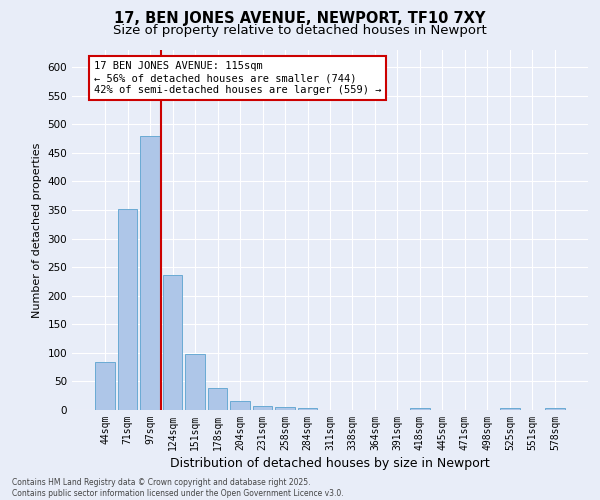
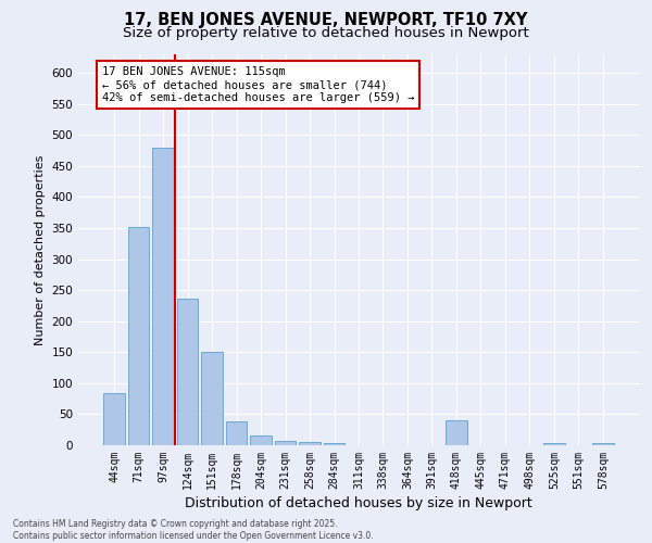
151sqm: 98 -> 150
418sqm: 4 -> 40
